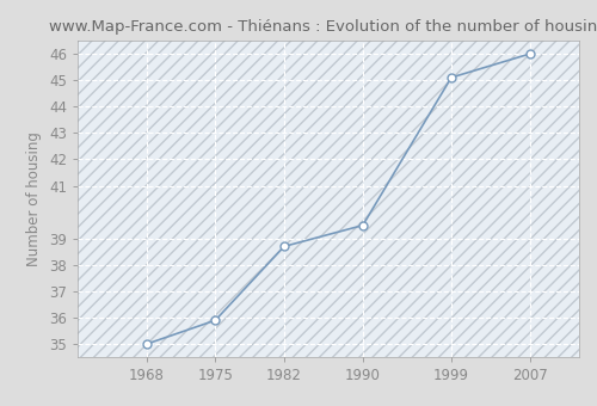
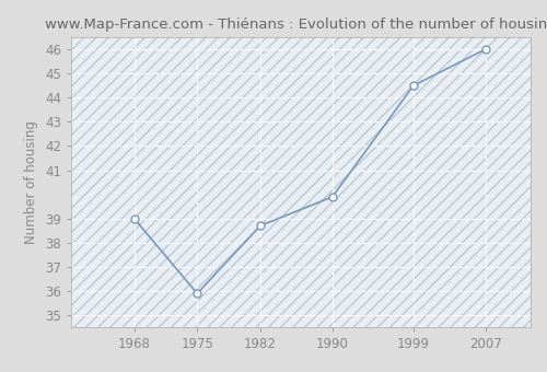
1968: 35.0 -> 39.0
1990: 39.5 -> 39.9
1999: 45.1 -> 44.5
